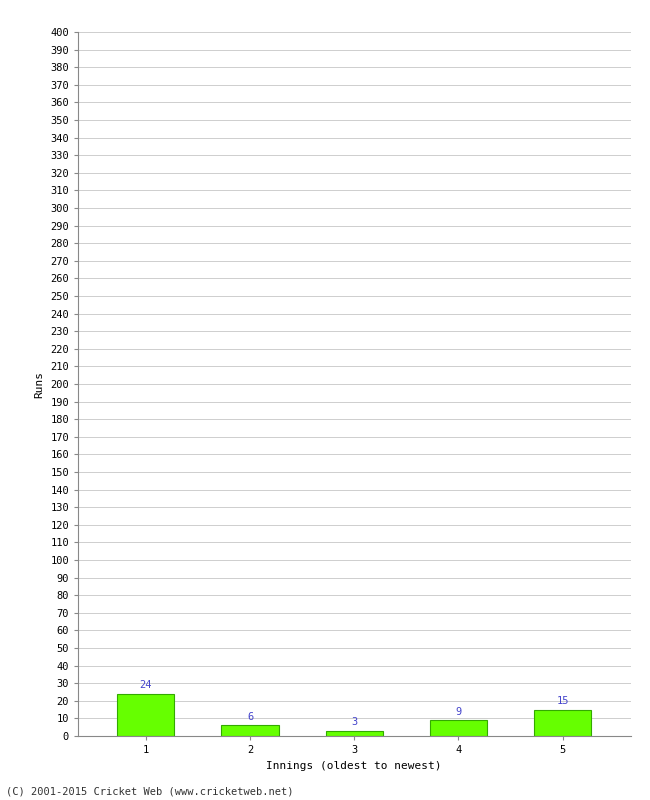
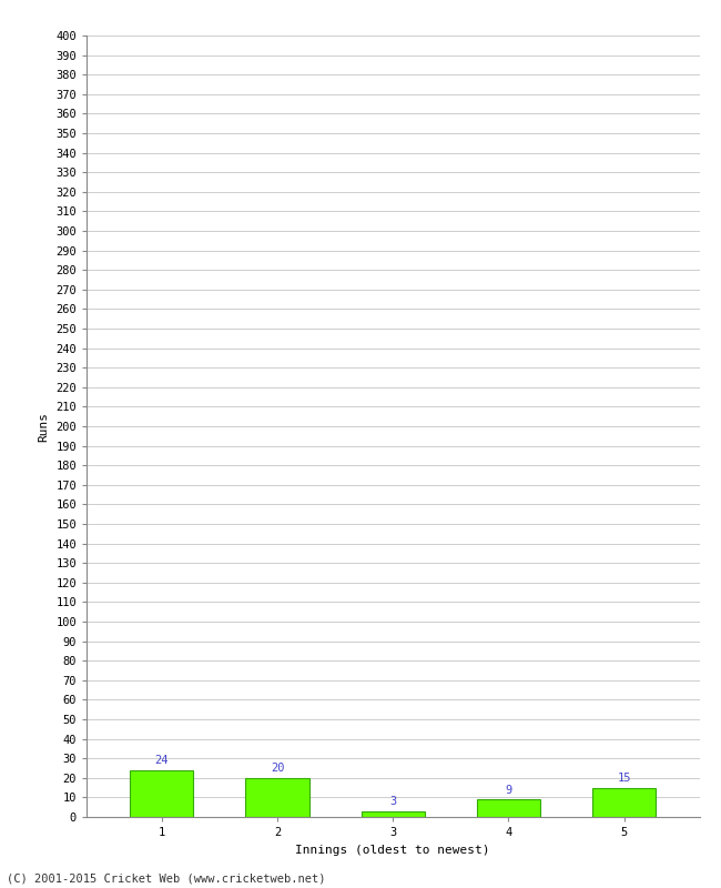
2: 6 -> 20
